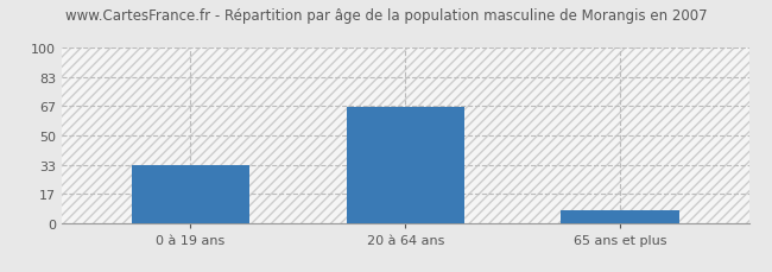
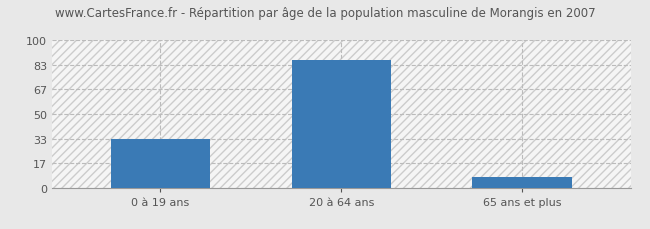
20 à 64 ans: 66 -> 87
